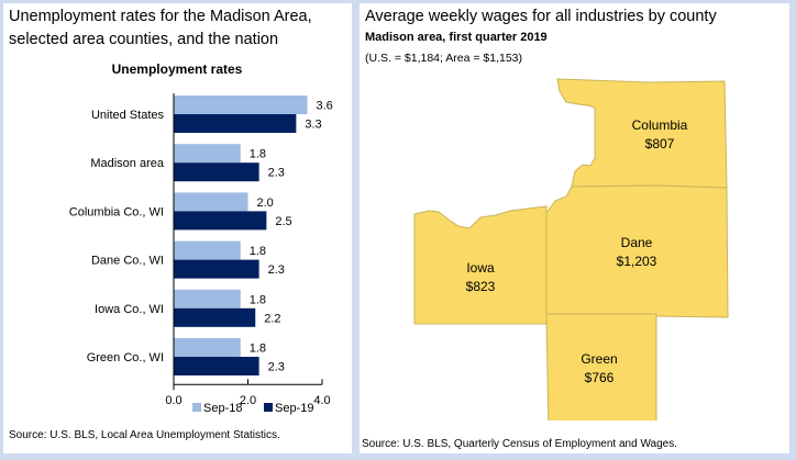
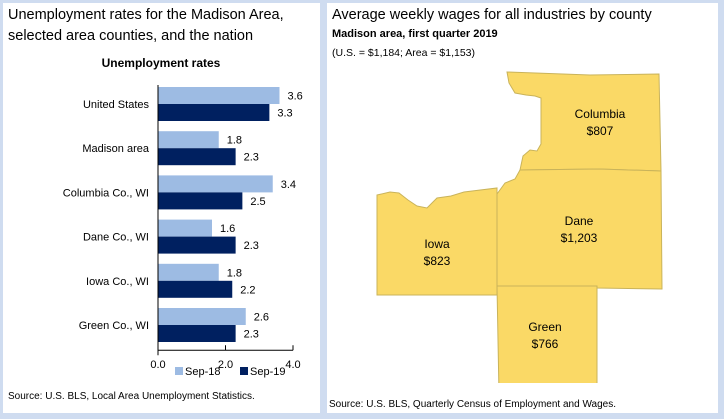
Sep-18/Columbia Co., WI: 2.0 -> 3.4
Sep-18/Dane Co., WI: 1.8 -> 1.6
Sep-18/Green Co., WI: 1.8 -> 2.6
